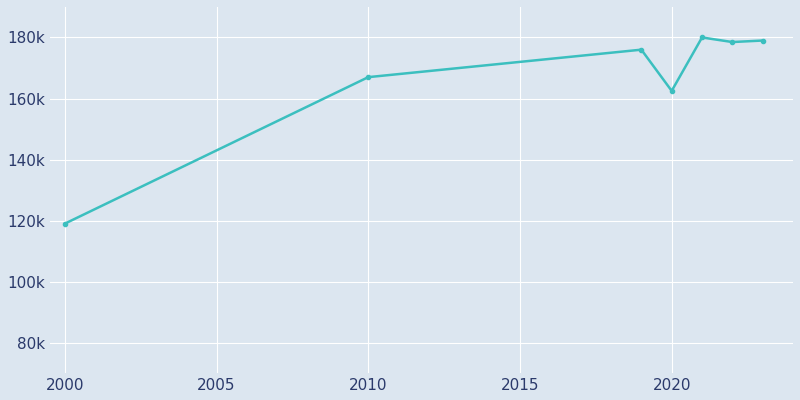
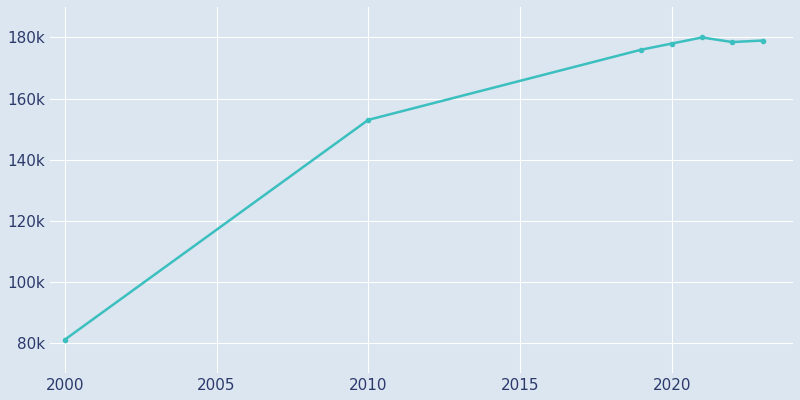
2000: 119.0k -> 81.0k
2010: 167.0k -> 153.0k
2020: 162.5k -> 178.0k
